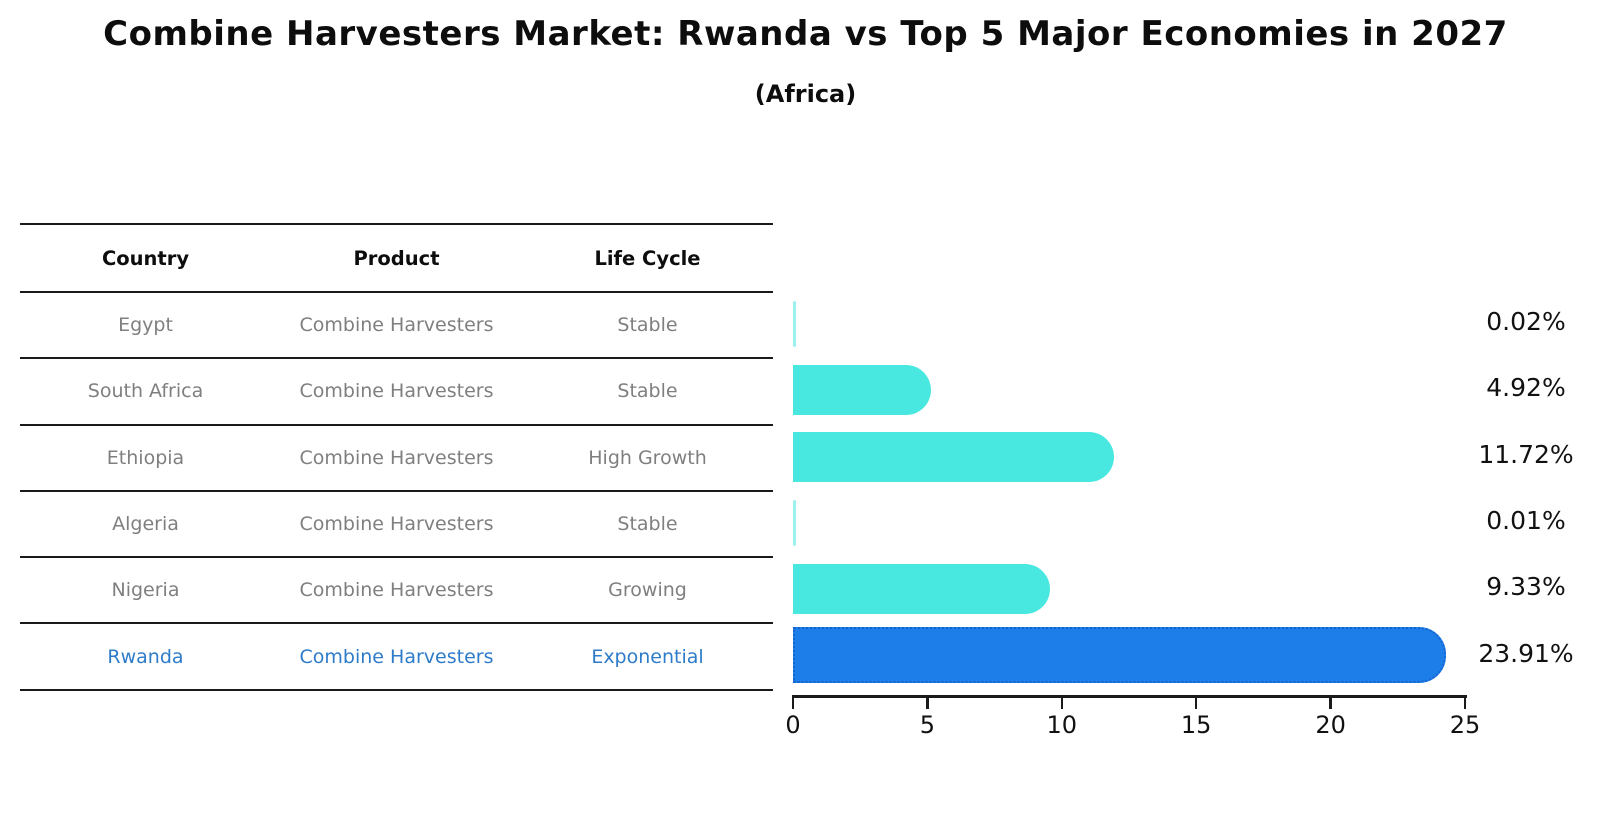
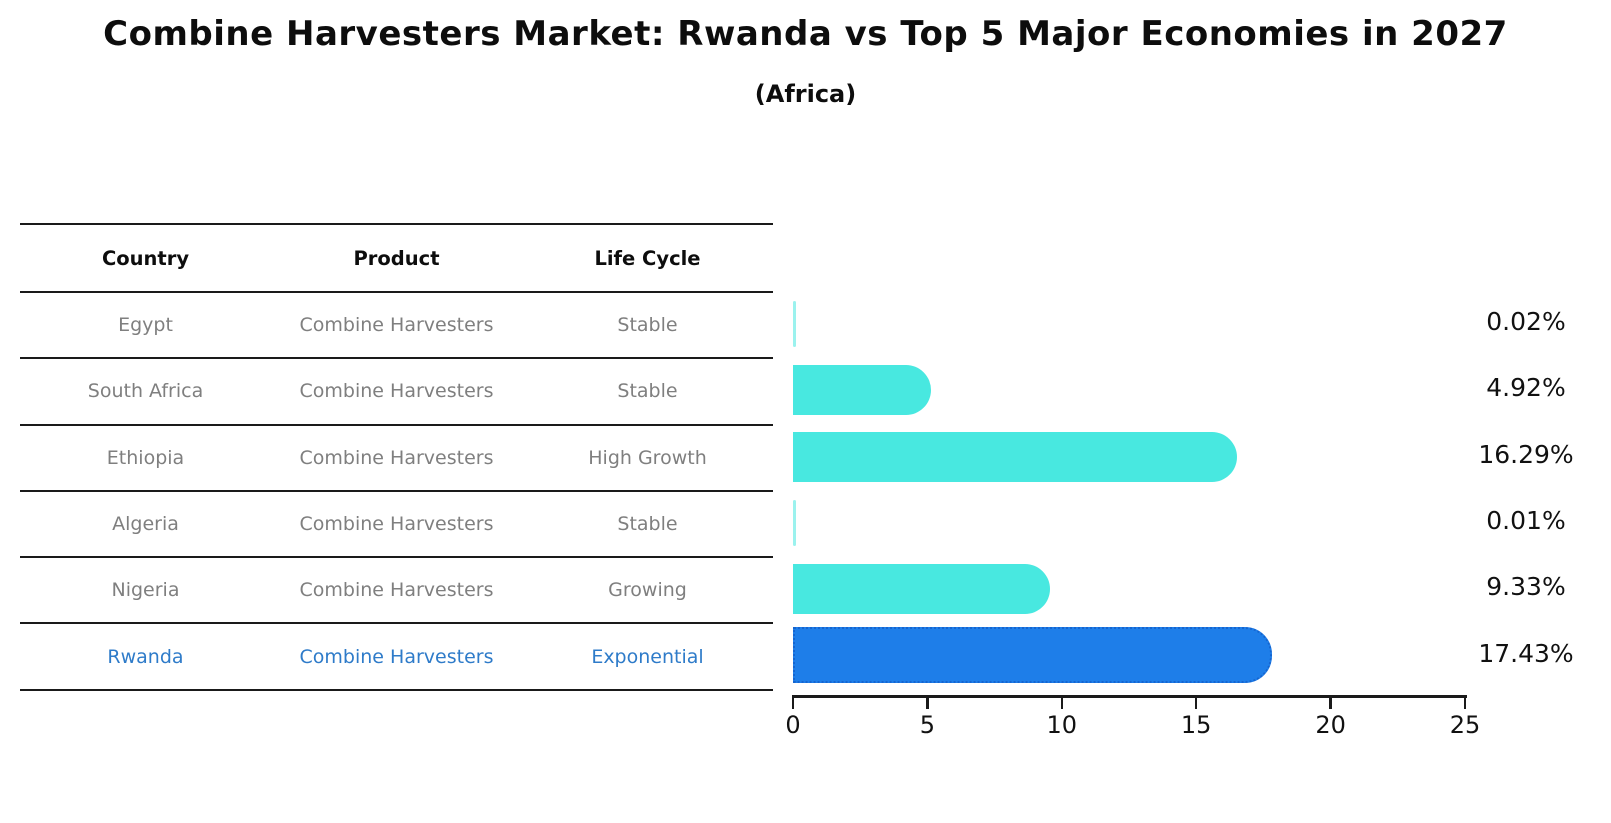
Ethiopia: 11.72% -> 16.29%
Rwanda: 23.91% -> 17.43%
